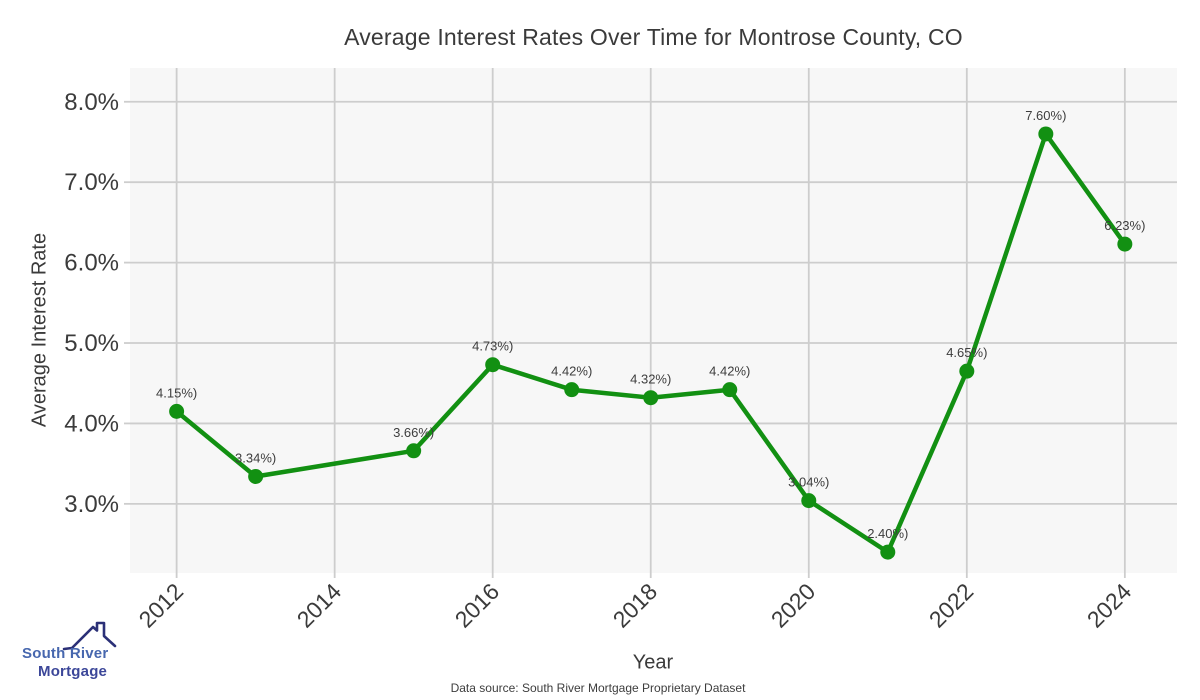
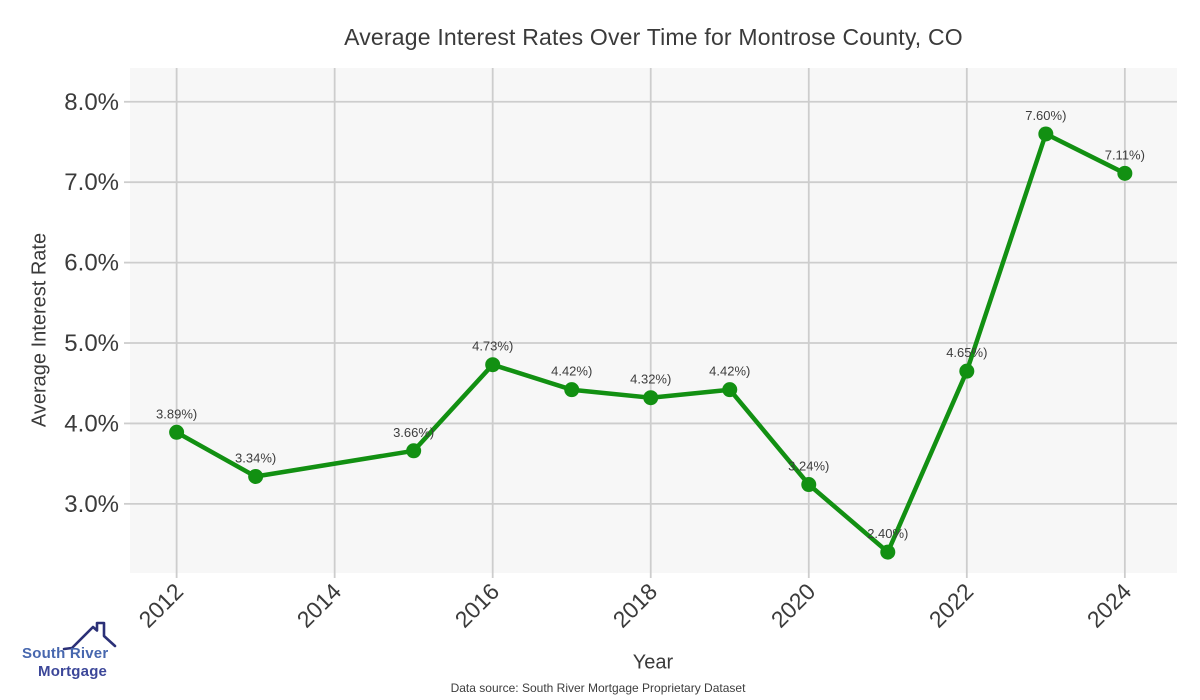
2012: 4.15% -> 3.89%
2020: 3.04% -> 3.24%
2024: 6.23% -> 7.11%
